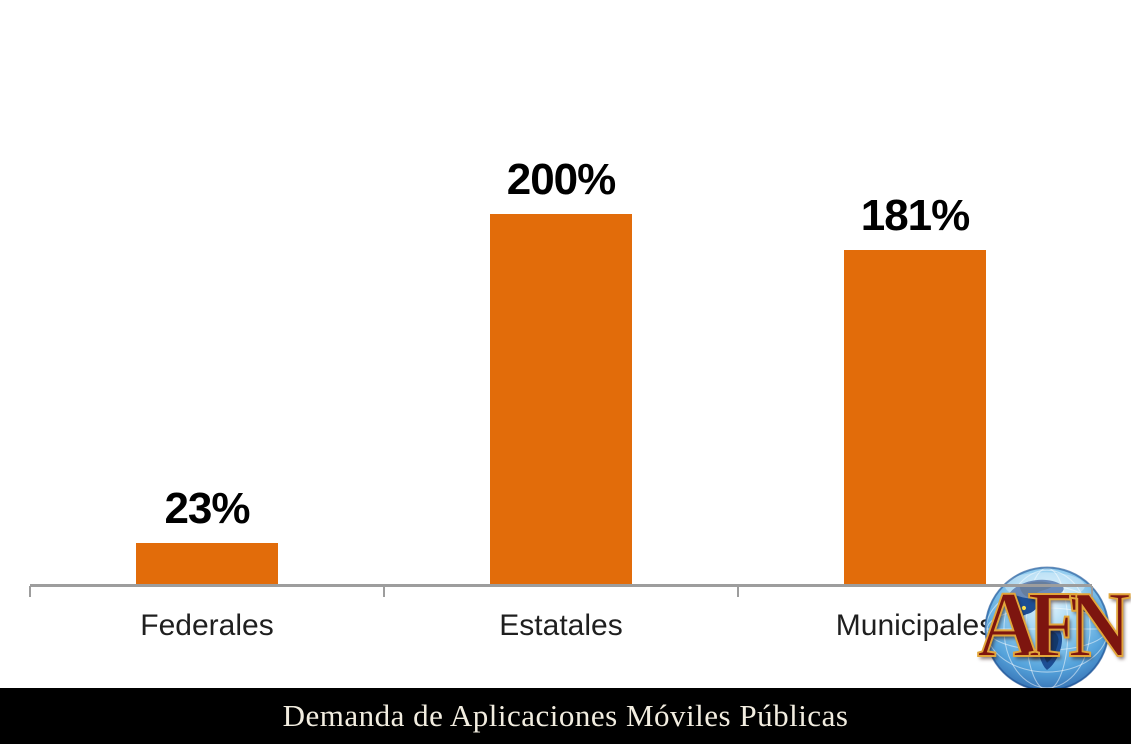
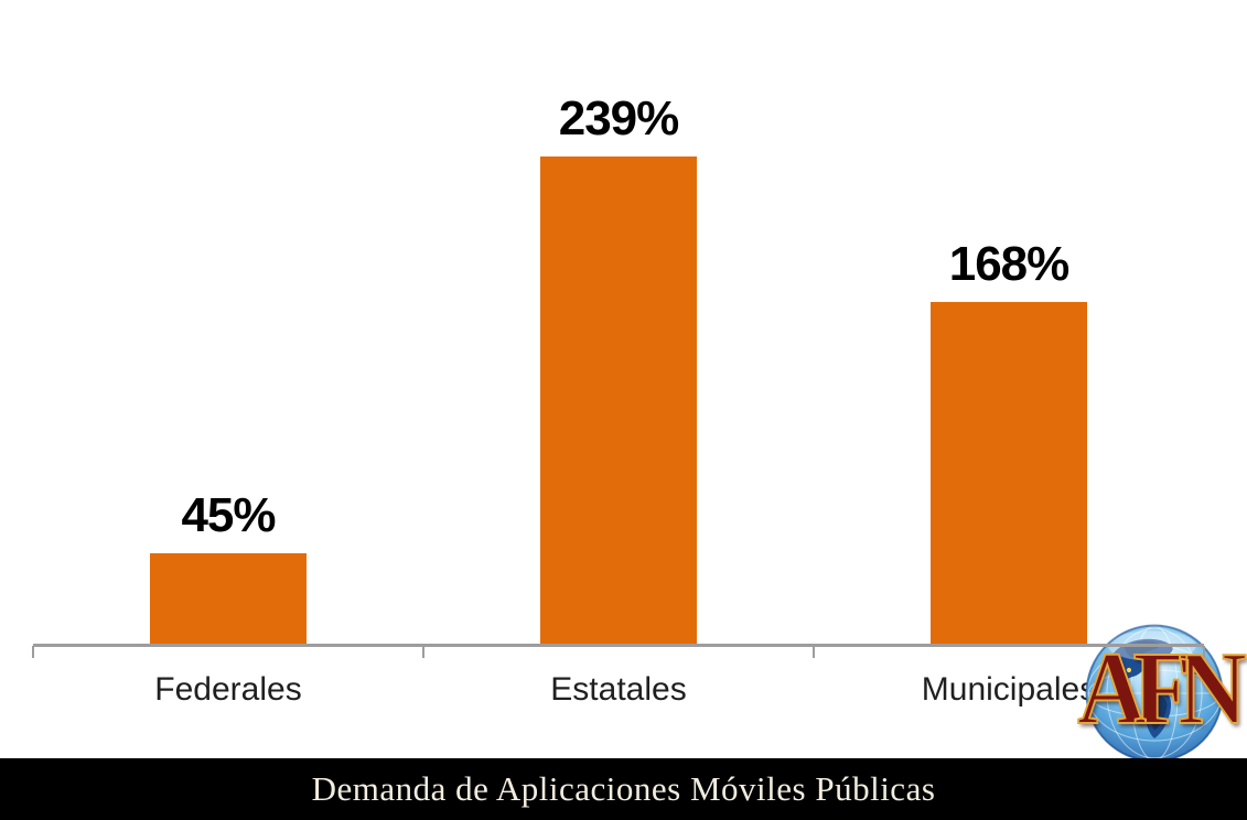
Federales: 23% -> 45%
Estatales: 200% -> 239%
Municipales: 181% -> 168%
